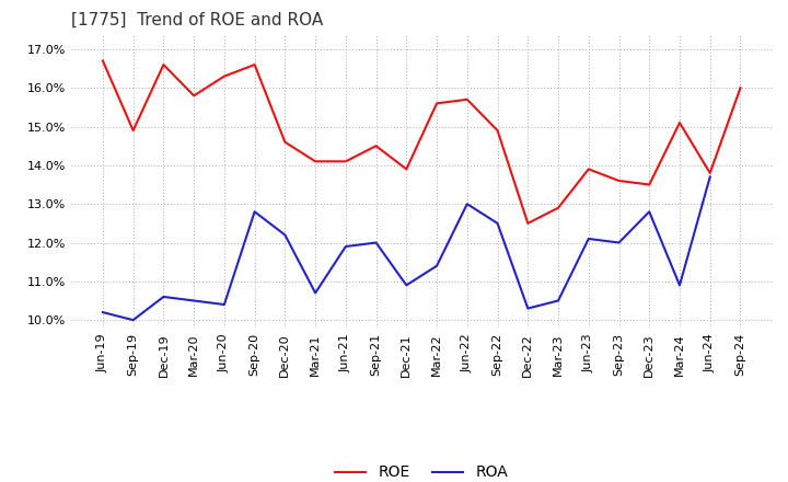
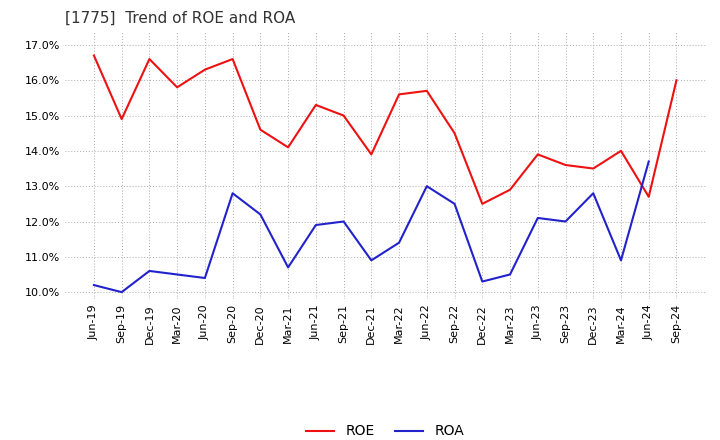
ROE/Jun-21: 14.1% -> 15.3%
ROE/Sep-21: 14.5% -> 15.0%
ROE/Sep-22: 14.9% -> 14.5%
ROE/Mar-24: 15.1% -> 14.0%
ROE/Jun-24: 13.8% -> 12.7%
